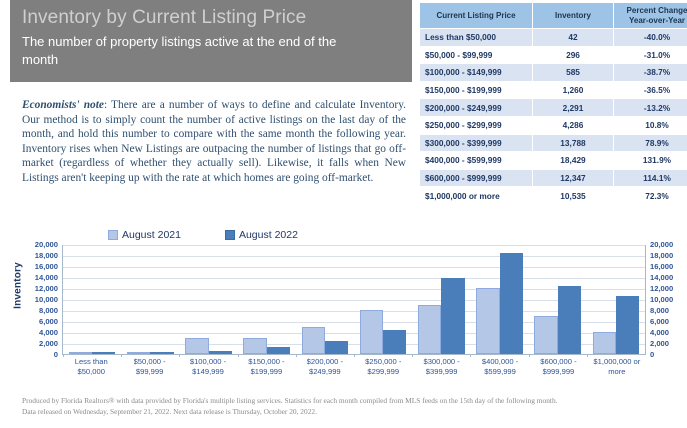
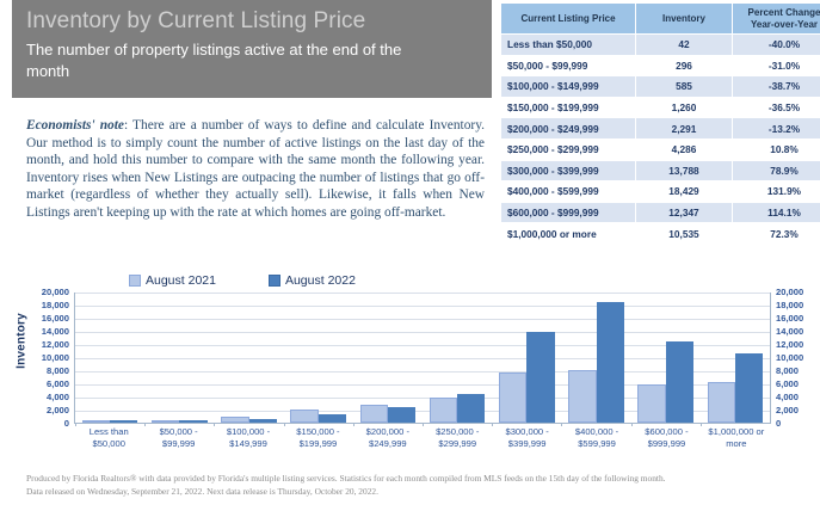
August 2021/$100,000 - $149,999: 3000 -> 1000
August 2021/$150,000 - $199,999: 3000 -> 2000
August 2021/$200,000 - $249,999: 5000 -> 3000
August 2021/$250,000 - $299,999: 8000 -> 4000
August 2021/$300,000 - $399,999: 9000 -> 8000
August 2021/$400,000 - $599,999: 12000 -> 8000
August 2021/$600,000 - $999,999: 7000 -> 6000
August 2021/$1,000,000 or more: 4000 -> 6000
